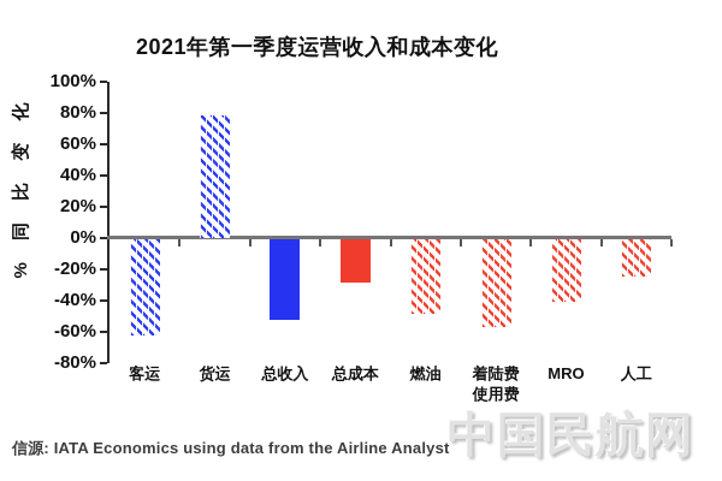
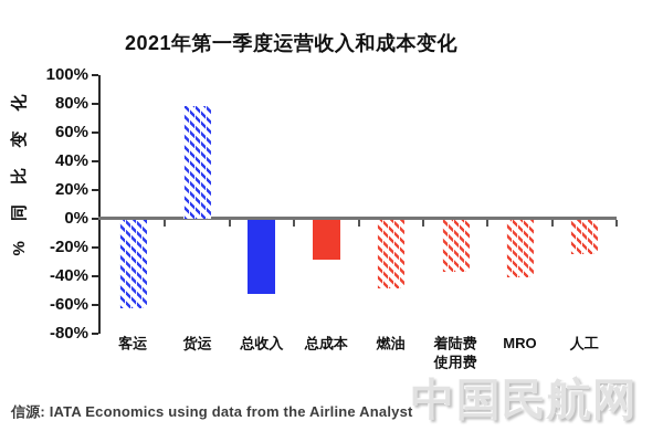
着陆费 使用费: -56% -> -36%
